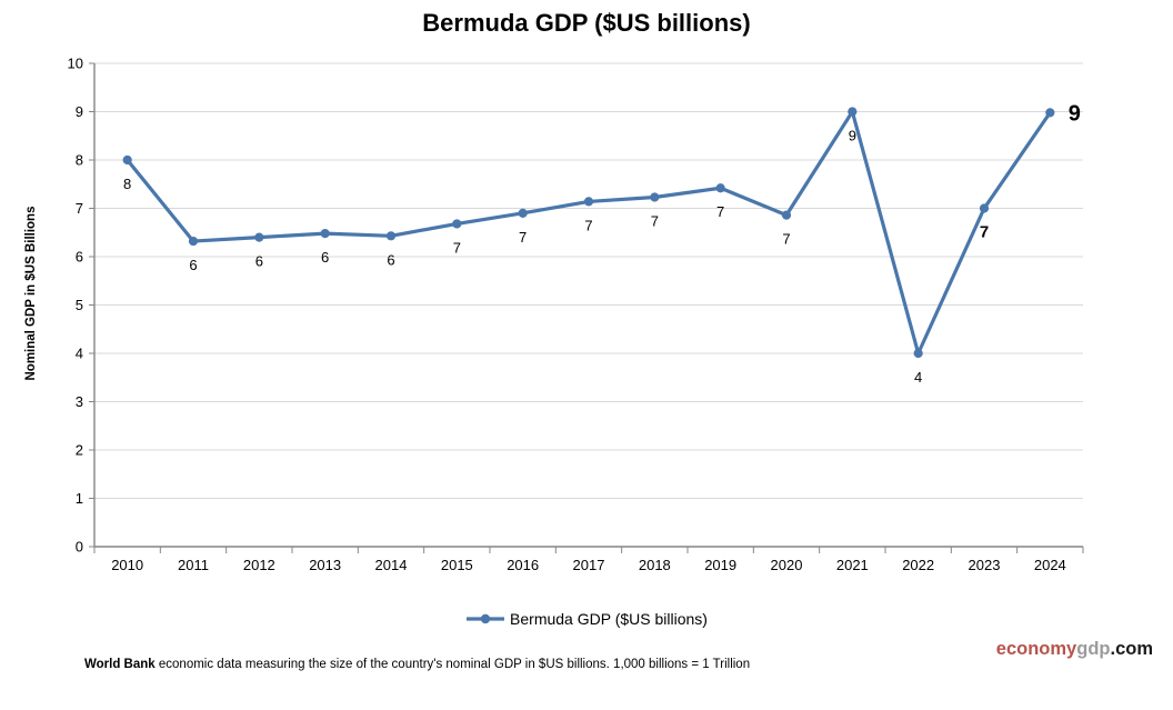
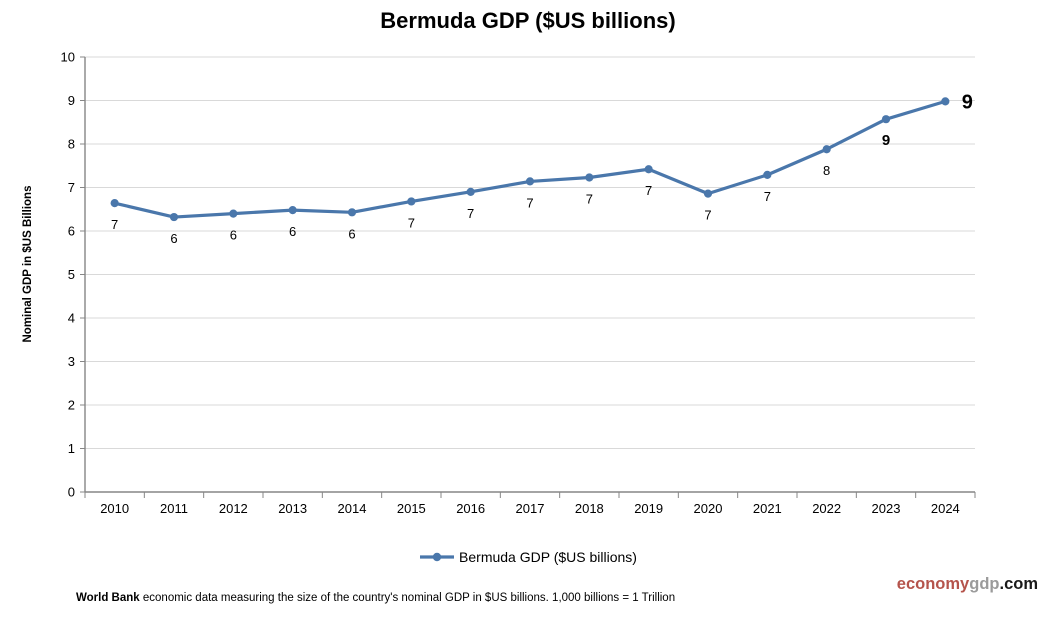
2010: 8 -> 7
2021: 9 -> 7
2022: 4 -> 8
2023: 7 -> 9
